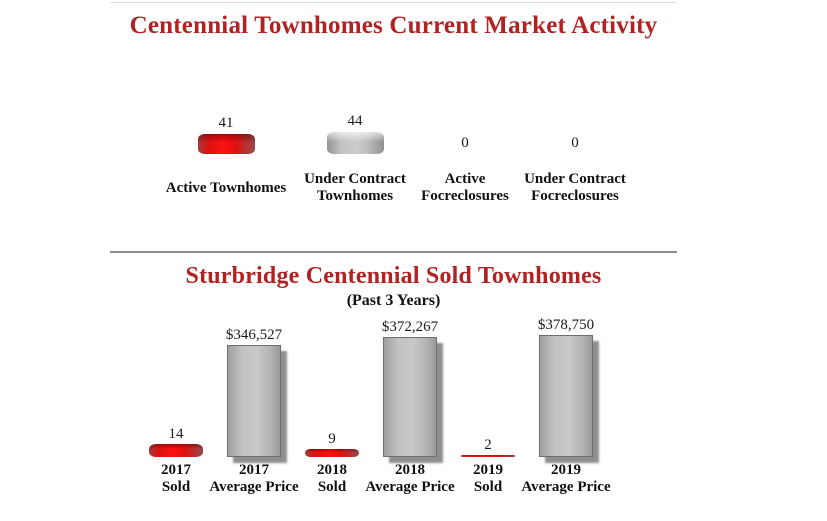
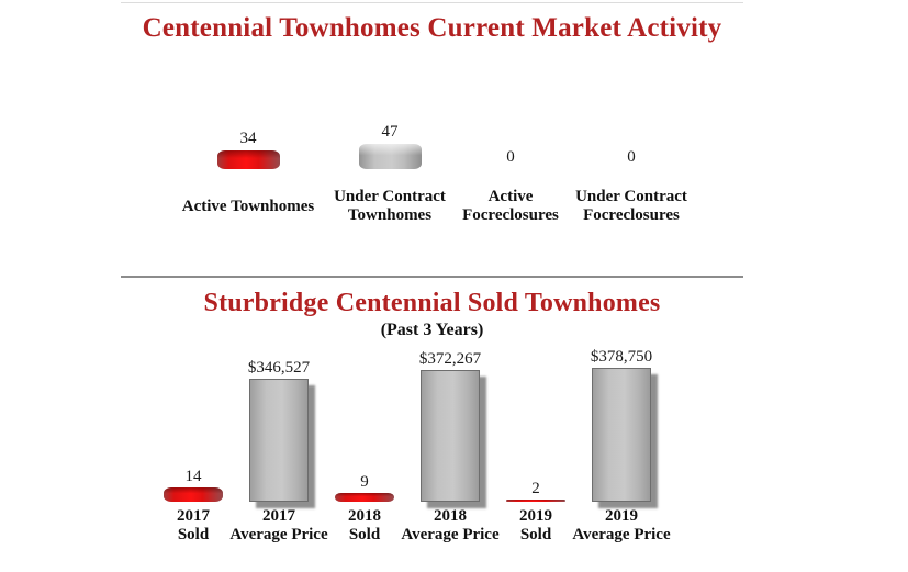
Centennial Townhomes Current Market Activity/Active Townhomes: 41 -> 34
Centennial Townhomes Current Market Activity/Under Contract Townhomes: 44 -> 47
